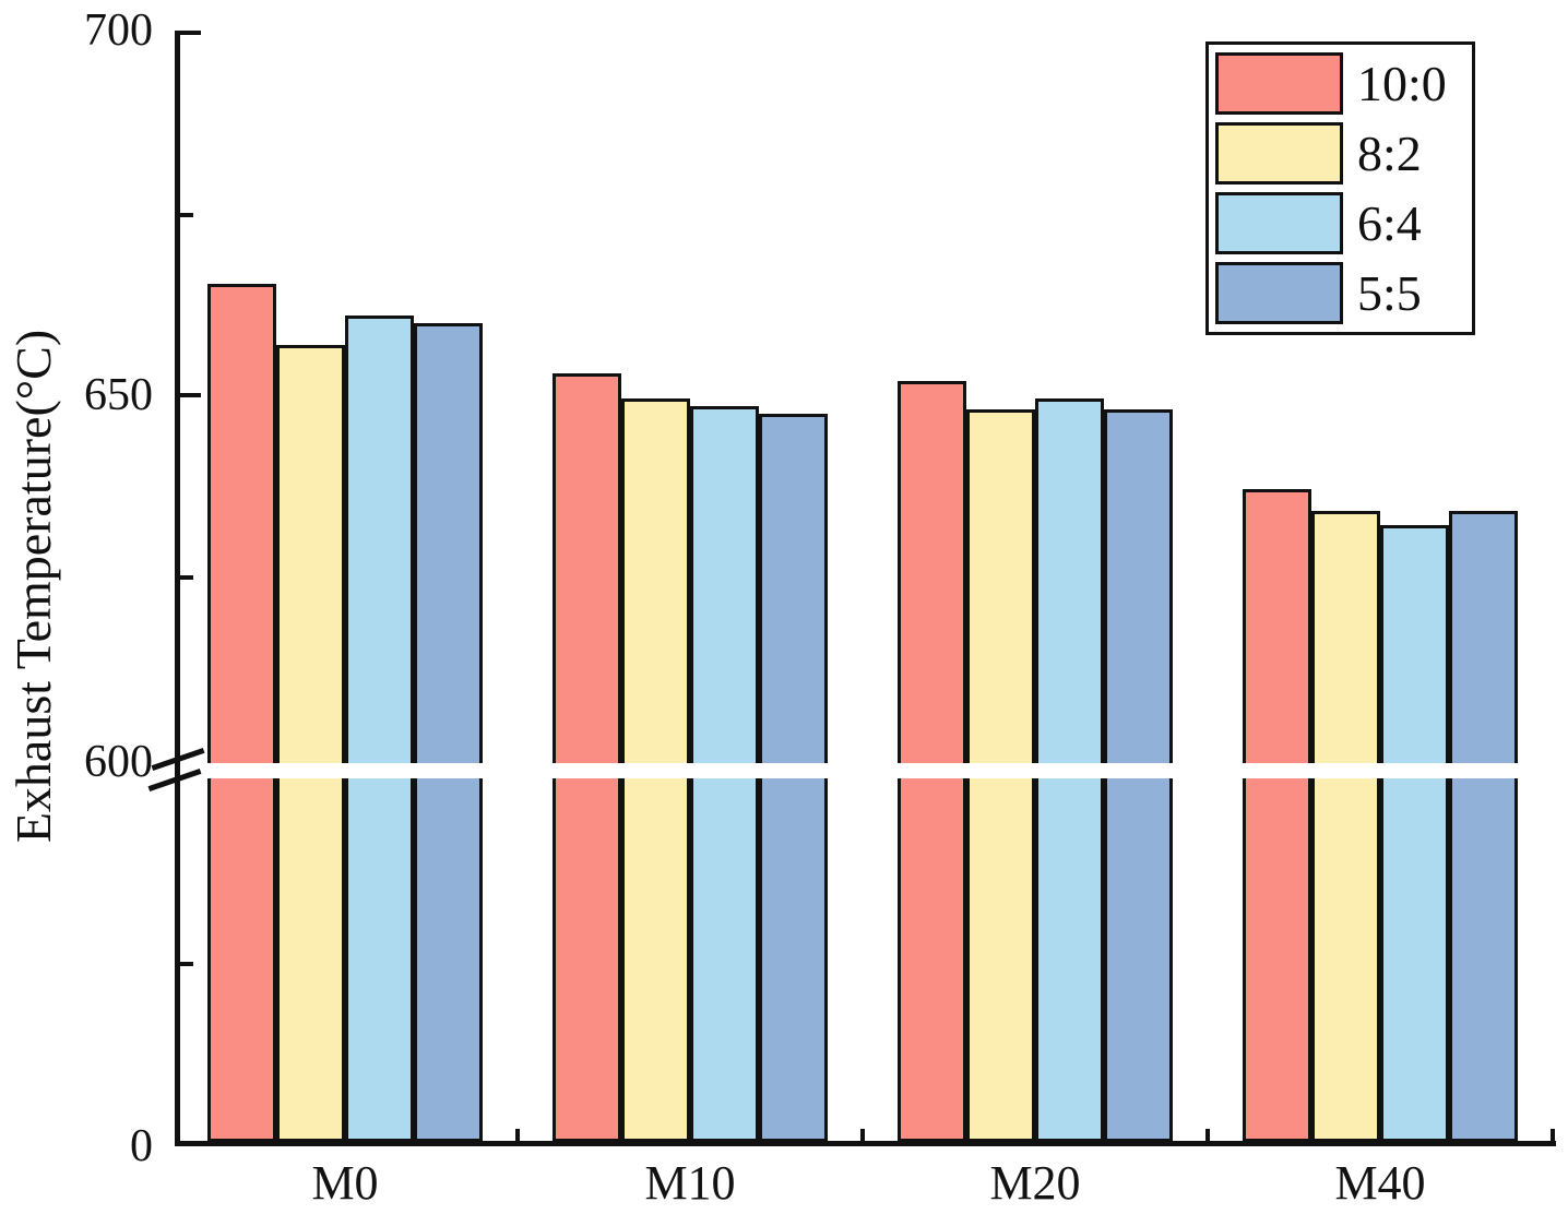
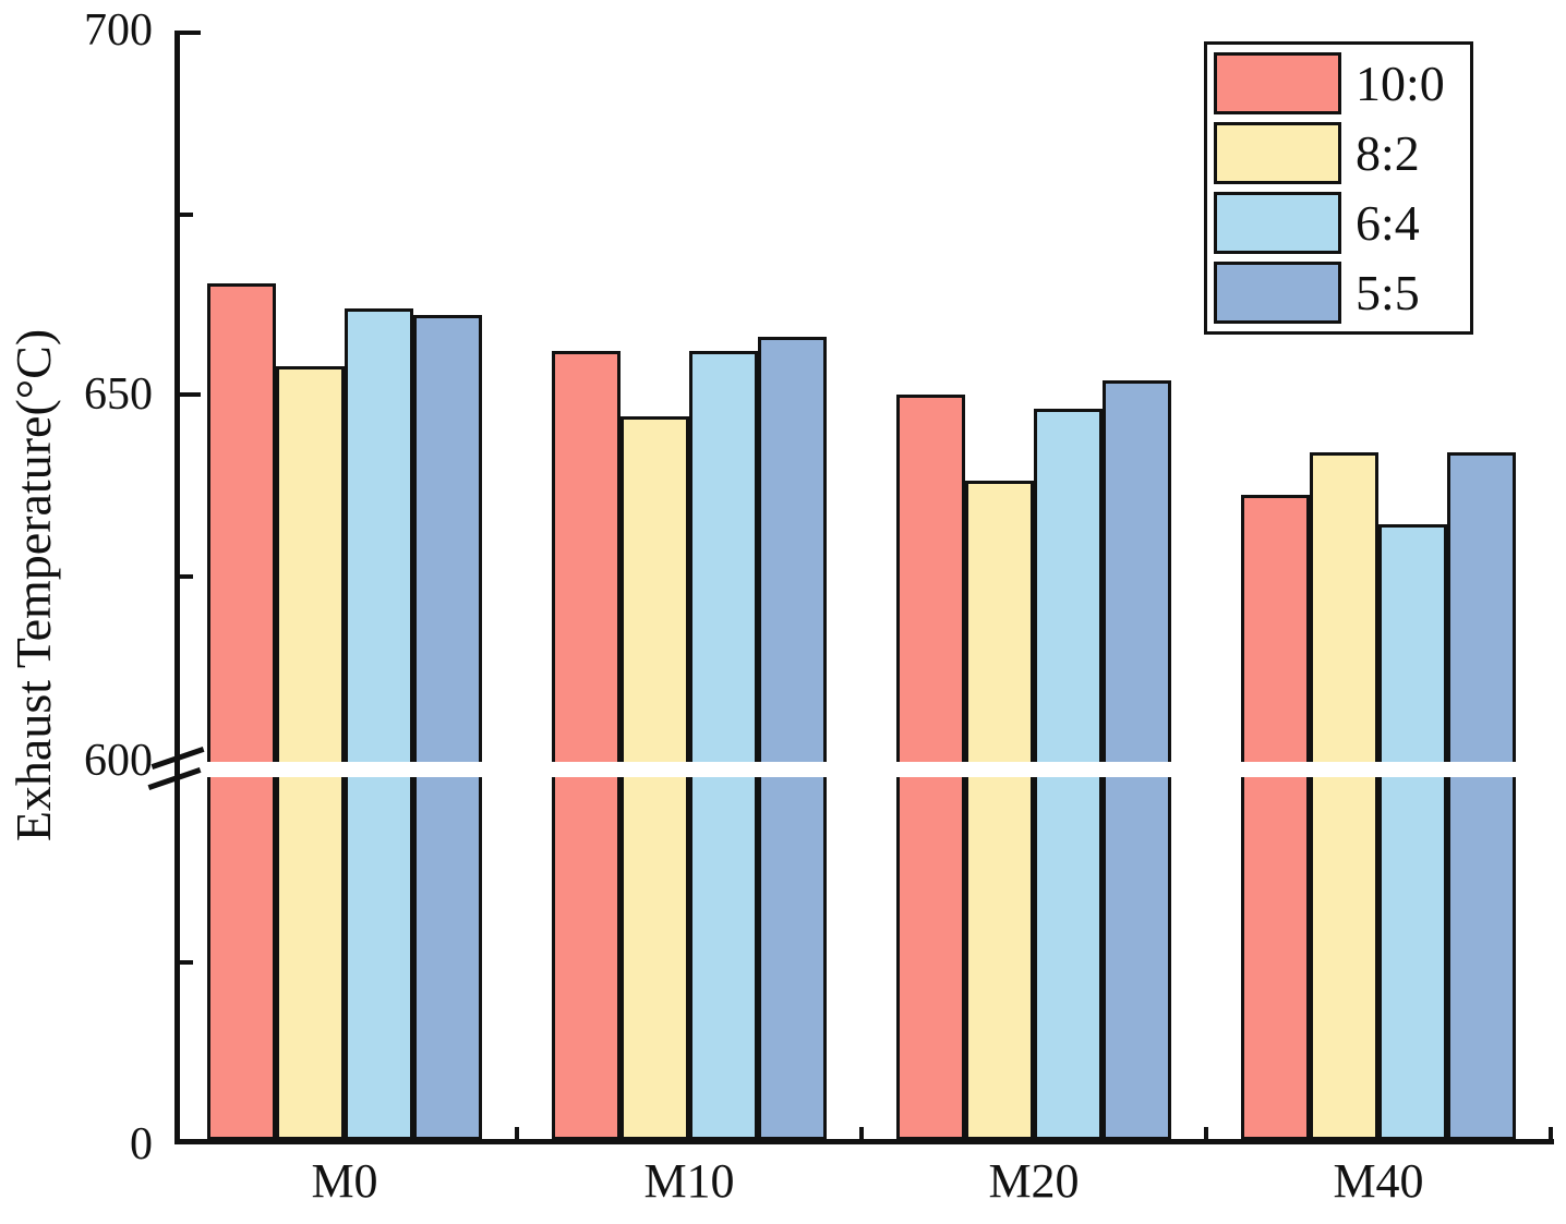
8:2/M0: 657 -> 654
6:4/M0: 661 -> 662
5:5/M0: 660 -> 661
10:0/M10: 653 -> 656
8:2/M10: 650 -> 647
6:4/M10: 648 -> 656
5:5/M10: 648 -> 658
10:0/M20: 652 -> 650
8:2/M20: 648 -> 638
6:4/M20: 650 -> 648
5:5/M20: 648 -> 652
10:0/M40: 637 -> 636
8:2/M40: 634 -> 642
5:5/M40: 634 -> 642
